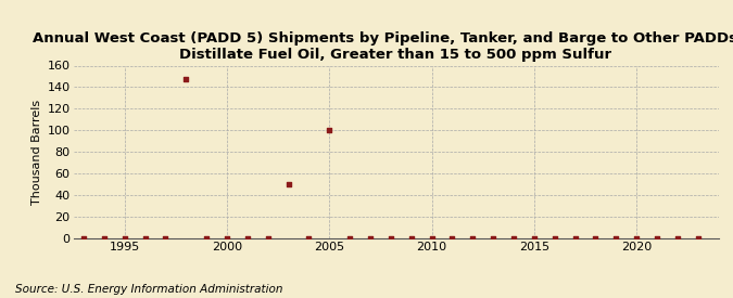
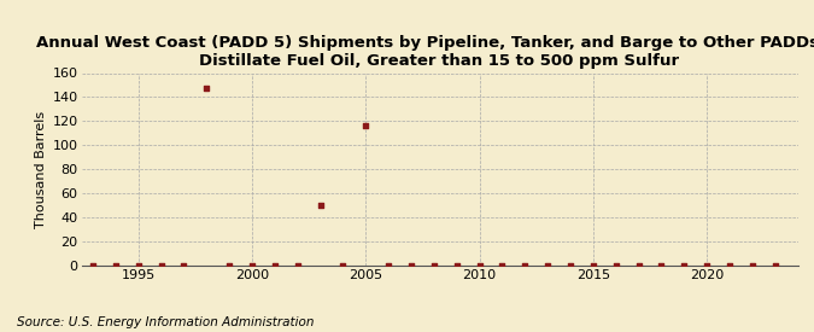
2005: 100 -> 116
